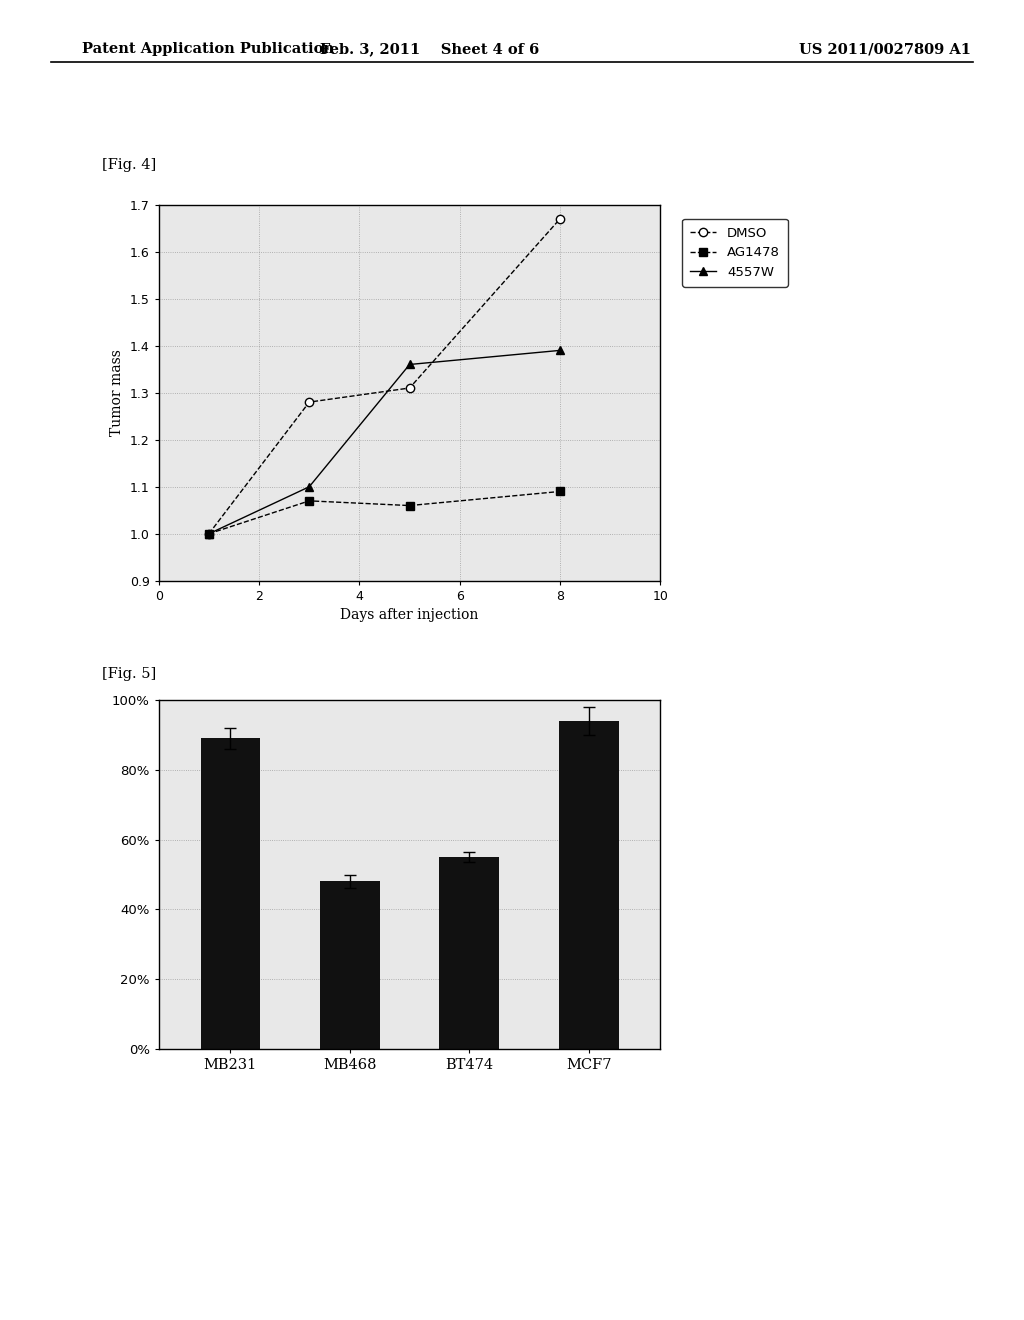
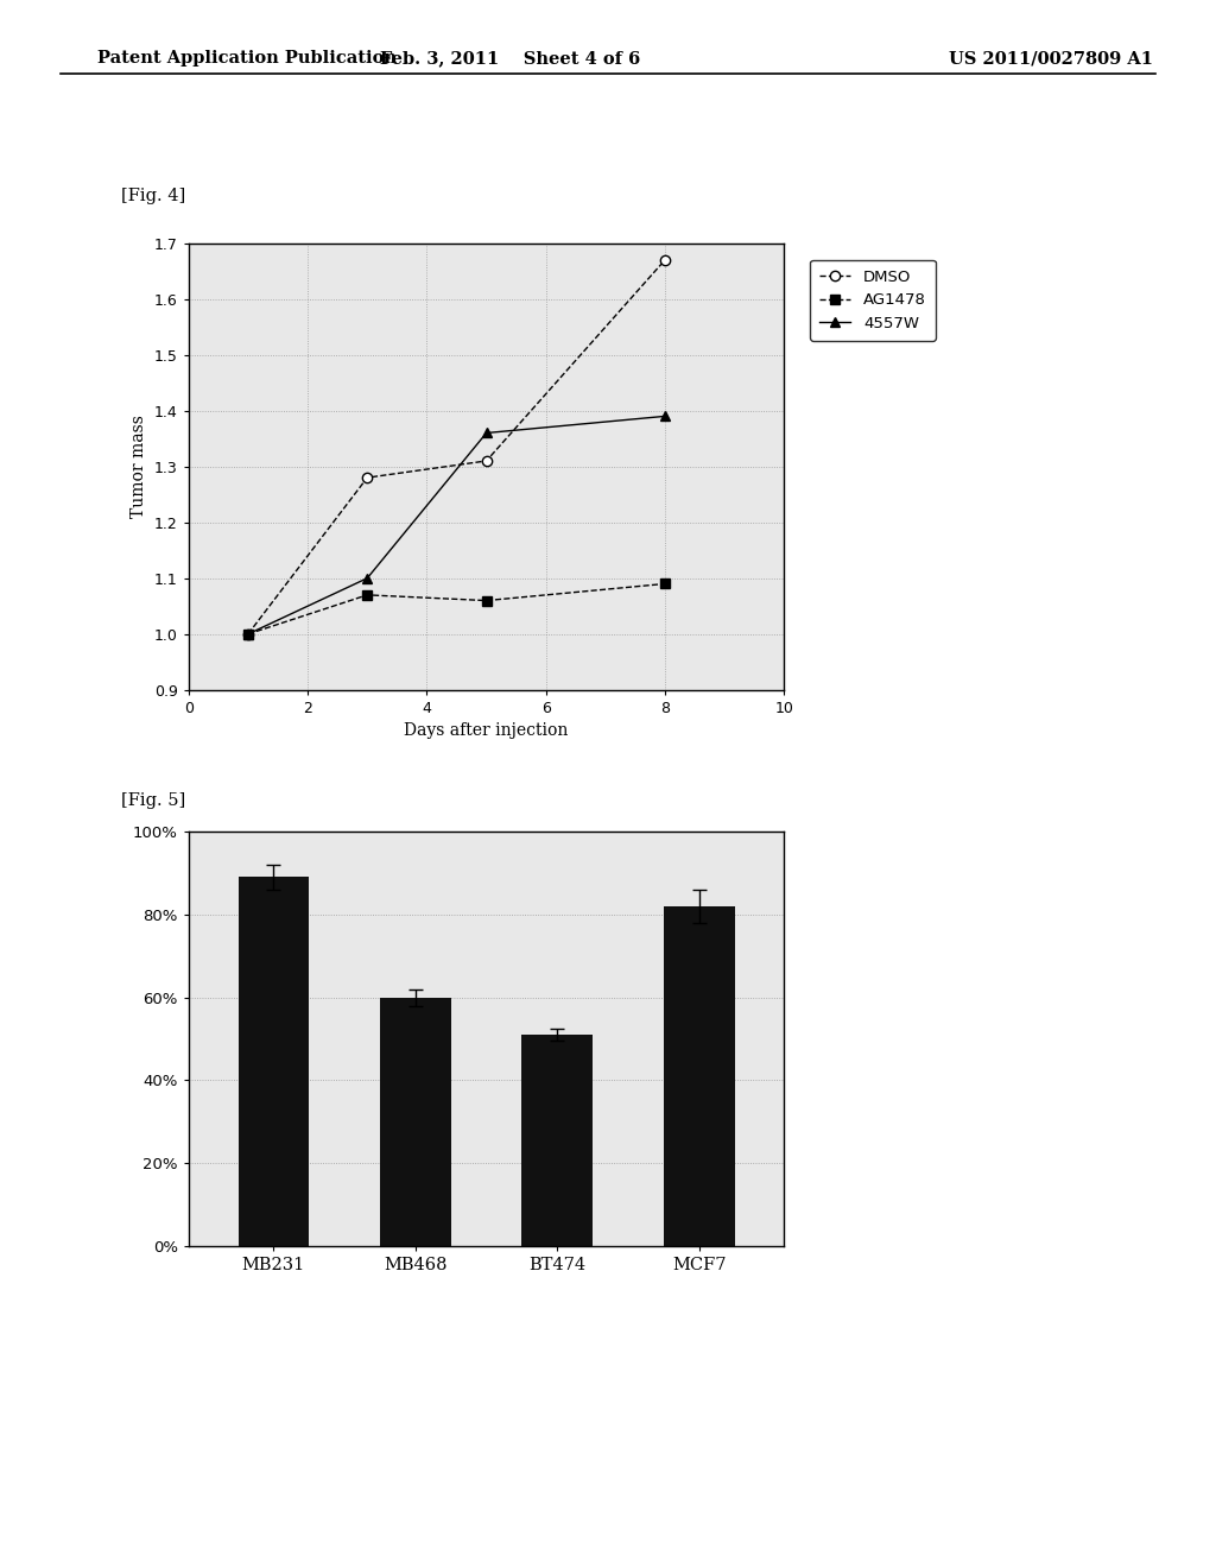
MB468: 48% -> 60%
BT474: 55% -> 51%
MCF7: 94% -> 82%
